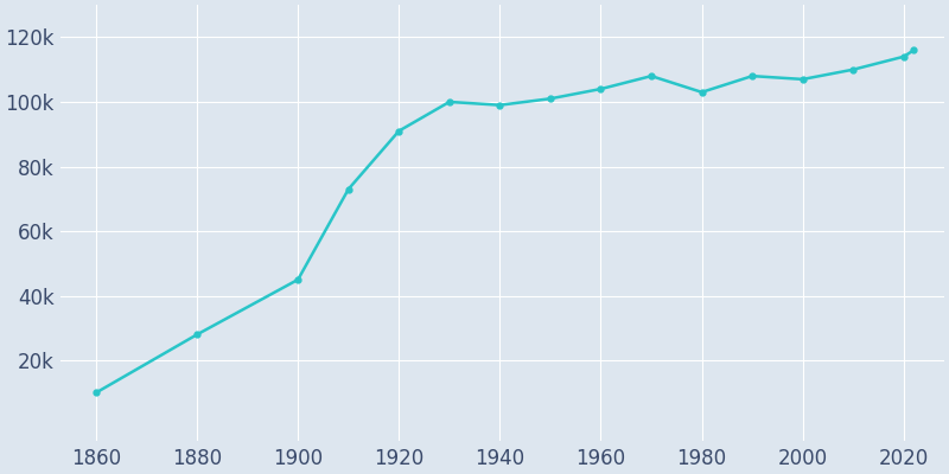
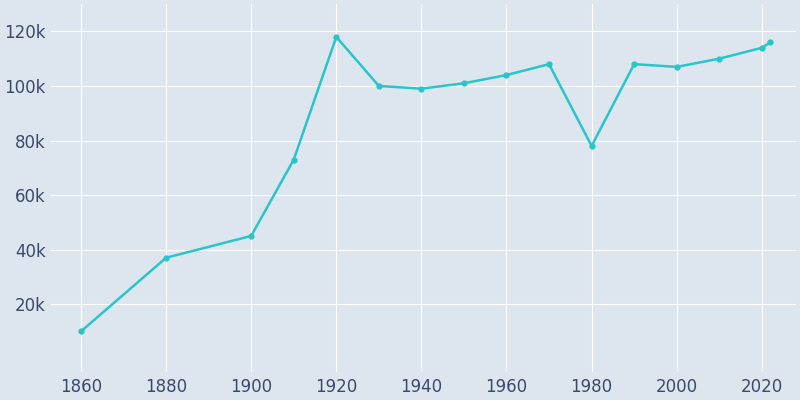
1880: 28k -> 37k
1920: 91k -> 118k
1980: 103k -> 78k
